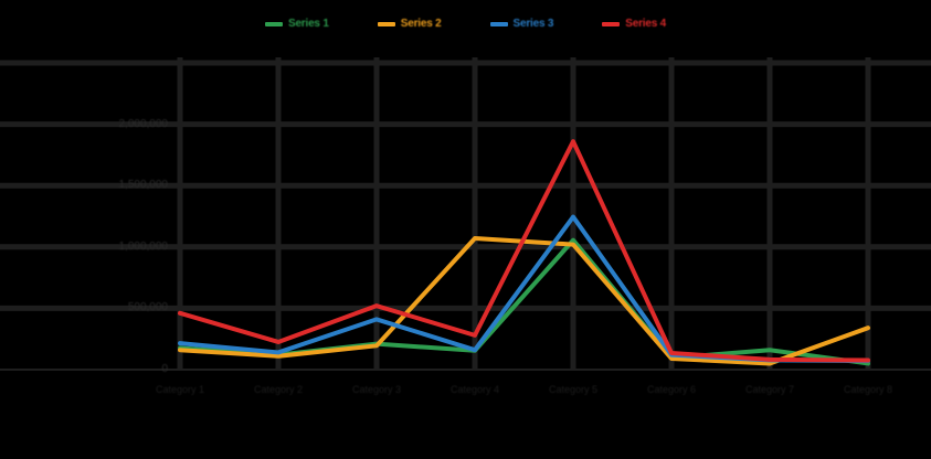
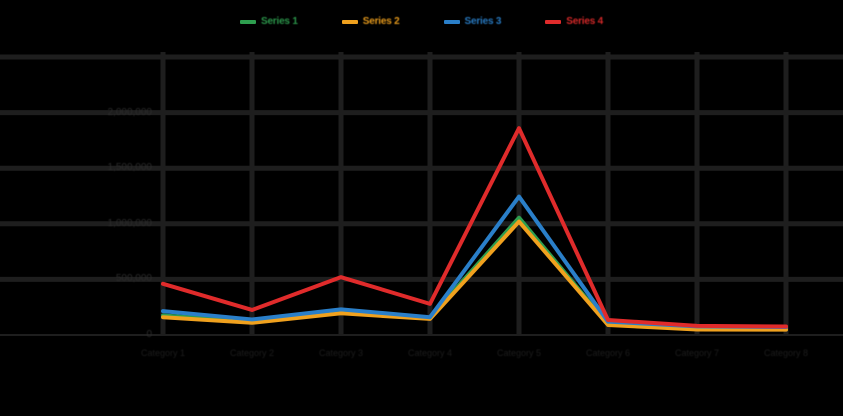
Series 3/Category 3: 410000 -> 230000
Series 2/Category 4: 1070000 -> 140000
Series 1/Category 7: 160000 -> 60000
Series 2/Category 8: 340000 -> 50000
